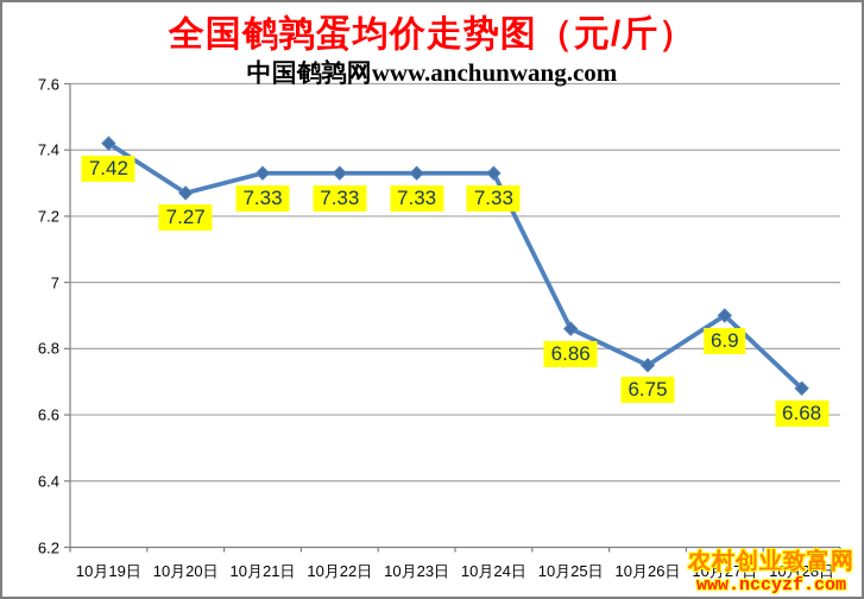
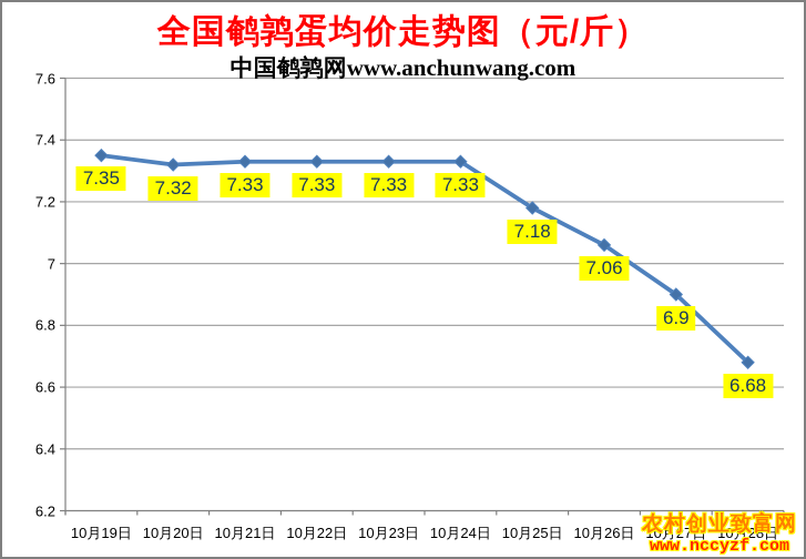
10月19日: 7.42 -> 7.35
10月20日: 7.27 -> 7.32
10月25日: 6.86 -> 7.18
10月26日: 6.75 -> 7.06
